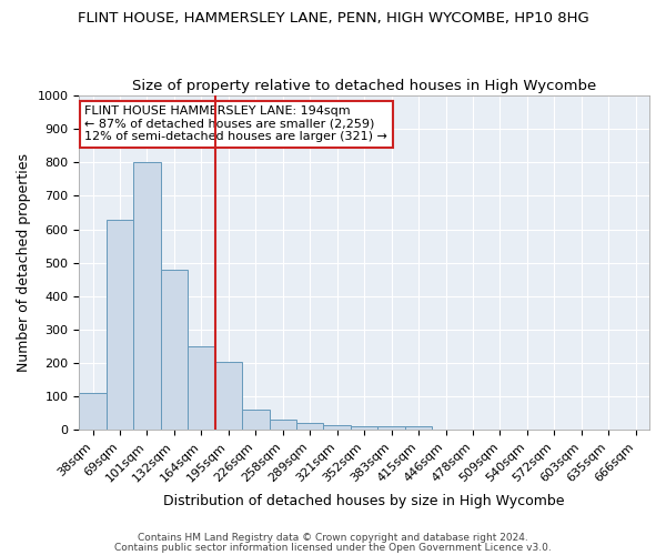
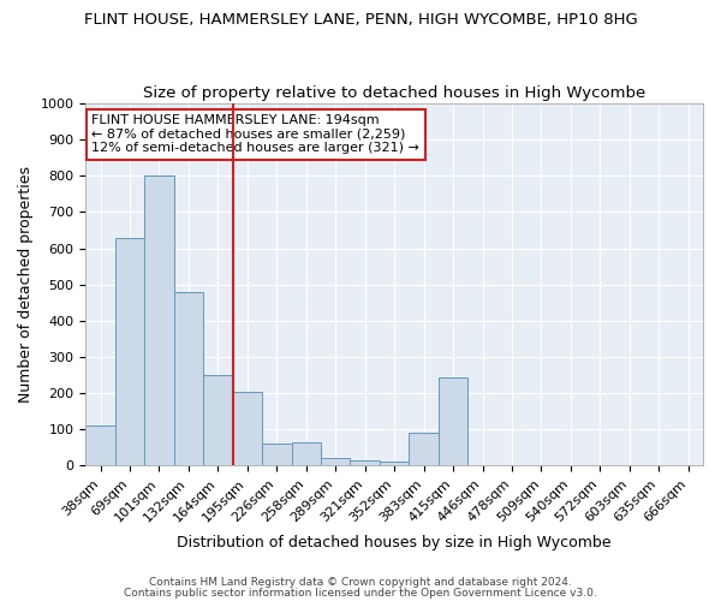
258sqm: 30 -> 65
383sqm: 10 -> 90
415sqm: 10 -> 245
